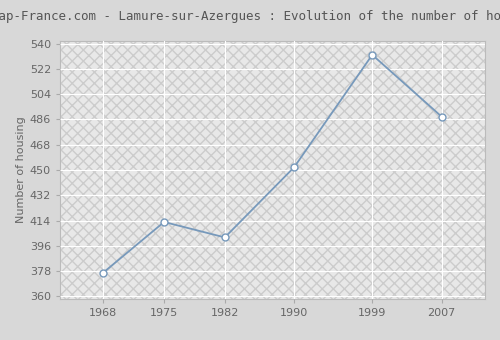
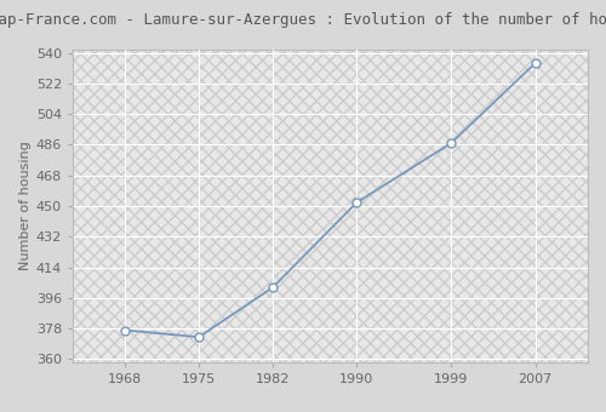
1975: 413 -> 373
1999: 532 -> 487
2007: 488 -> 534
